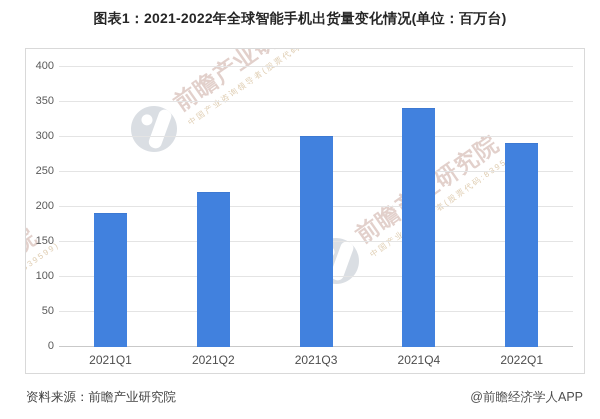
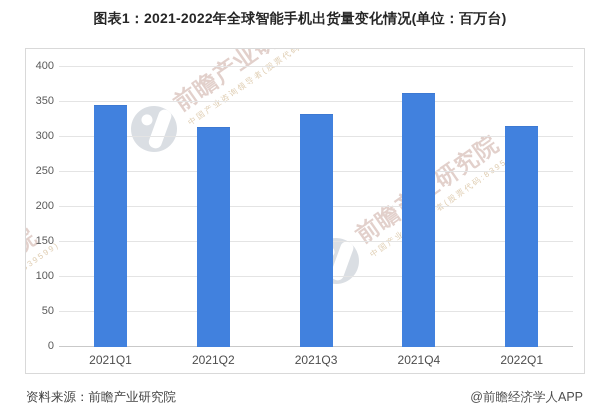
2021Q1: 190 -> 340
2021Q2: 220 -> 310
2021Q3: 300 -> 330
2021Q4: 340 -> 360
2022Q1: 290 -> 310
